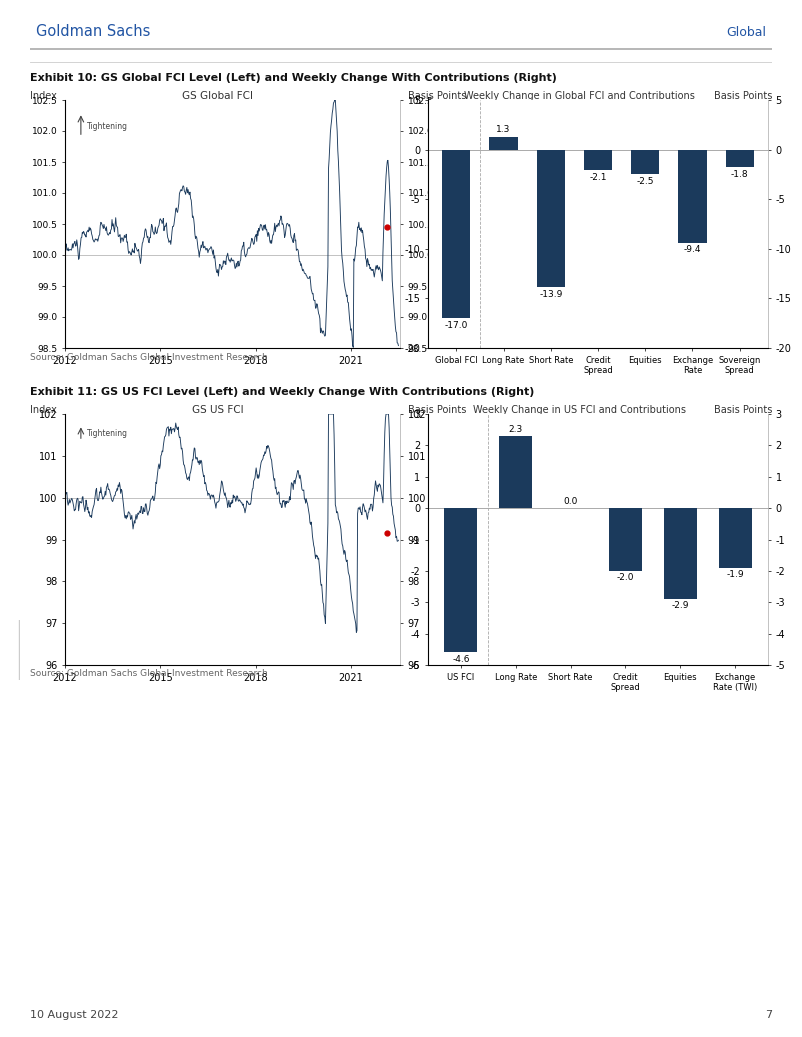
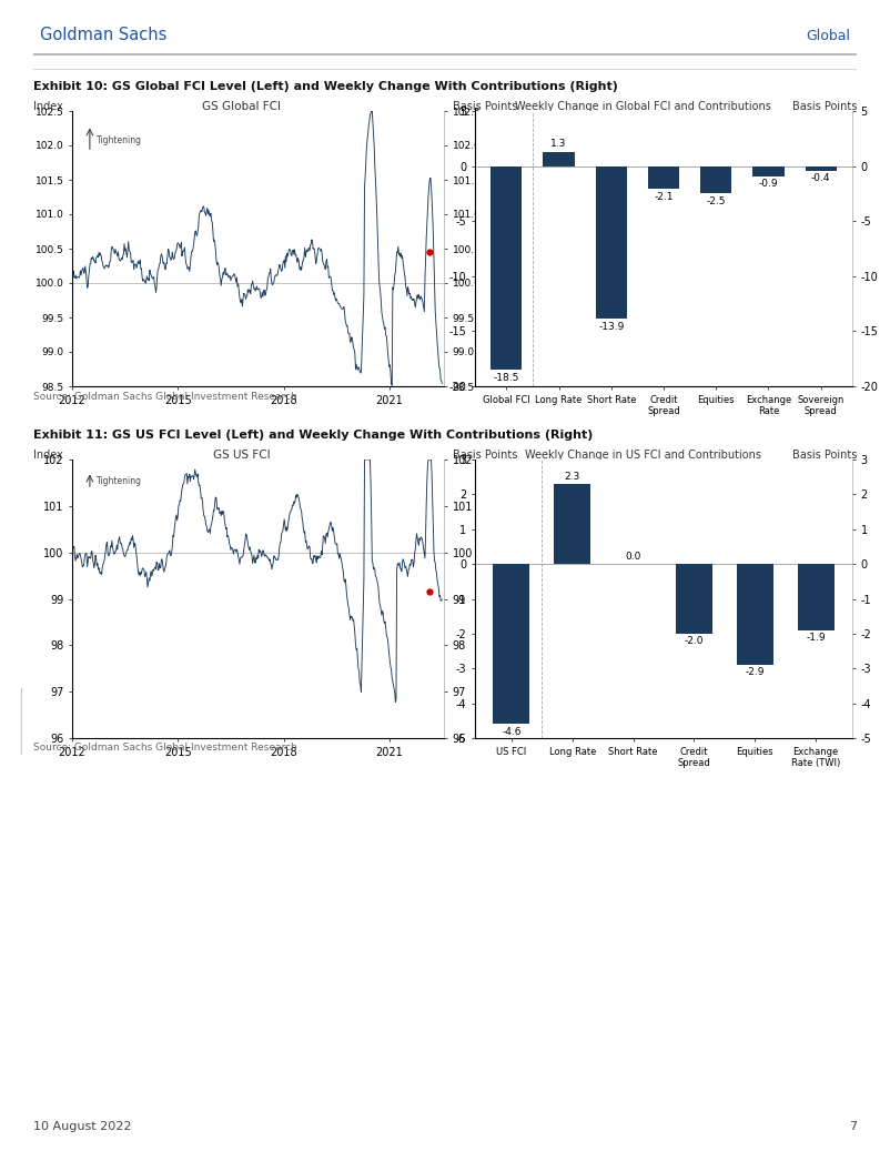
Global FCI: -17.0 -> -18.5
Exchange Rate: -9.4 -> -0.9
Sovereign Spread: -1.8 -> -0.4
